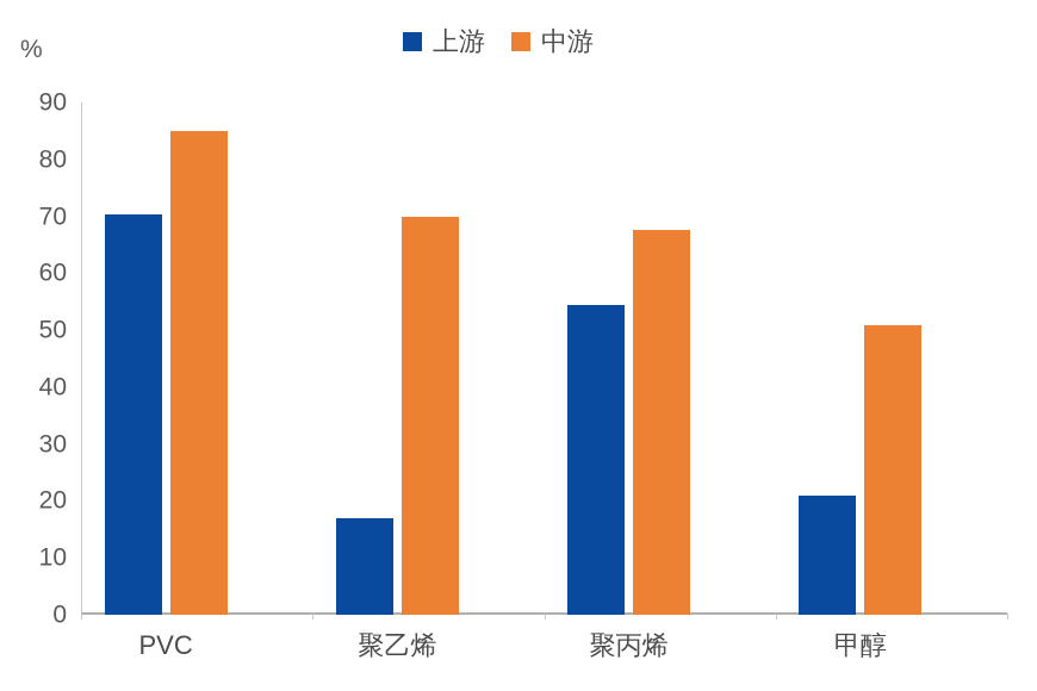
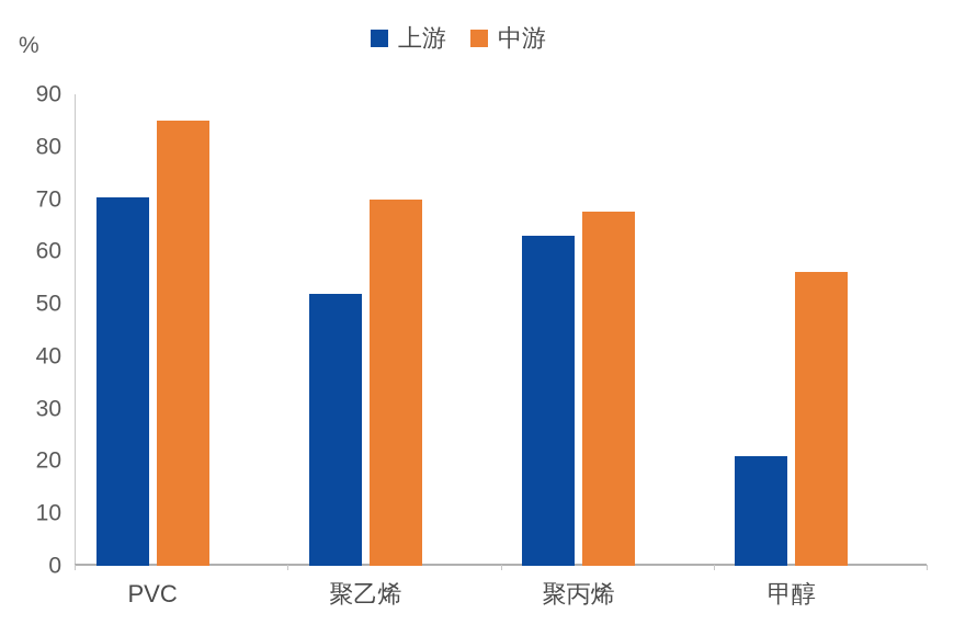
上游/聚乙烯: 17 -> 52
上游/聚丙烯: 54 -> 63
中游/甲醇: 51 -> 56
